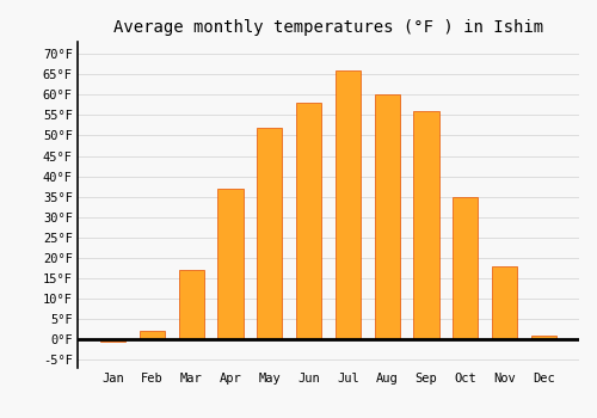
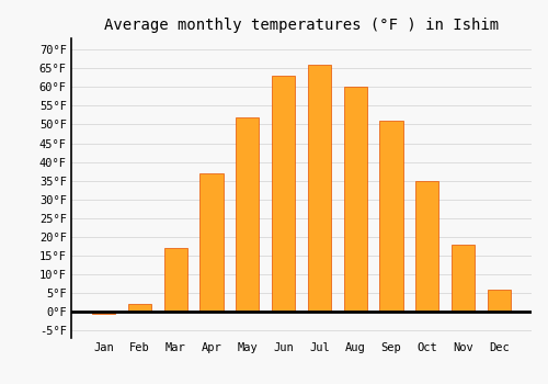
Jun: 58.0°F -> 63.0°F
Sep: 56.0°F -> 51.0°F
Dec: 1.0°F -> 6.0°F
